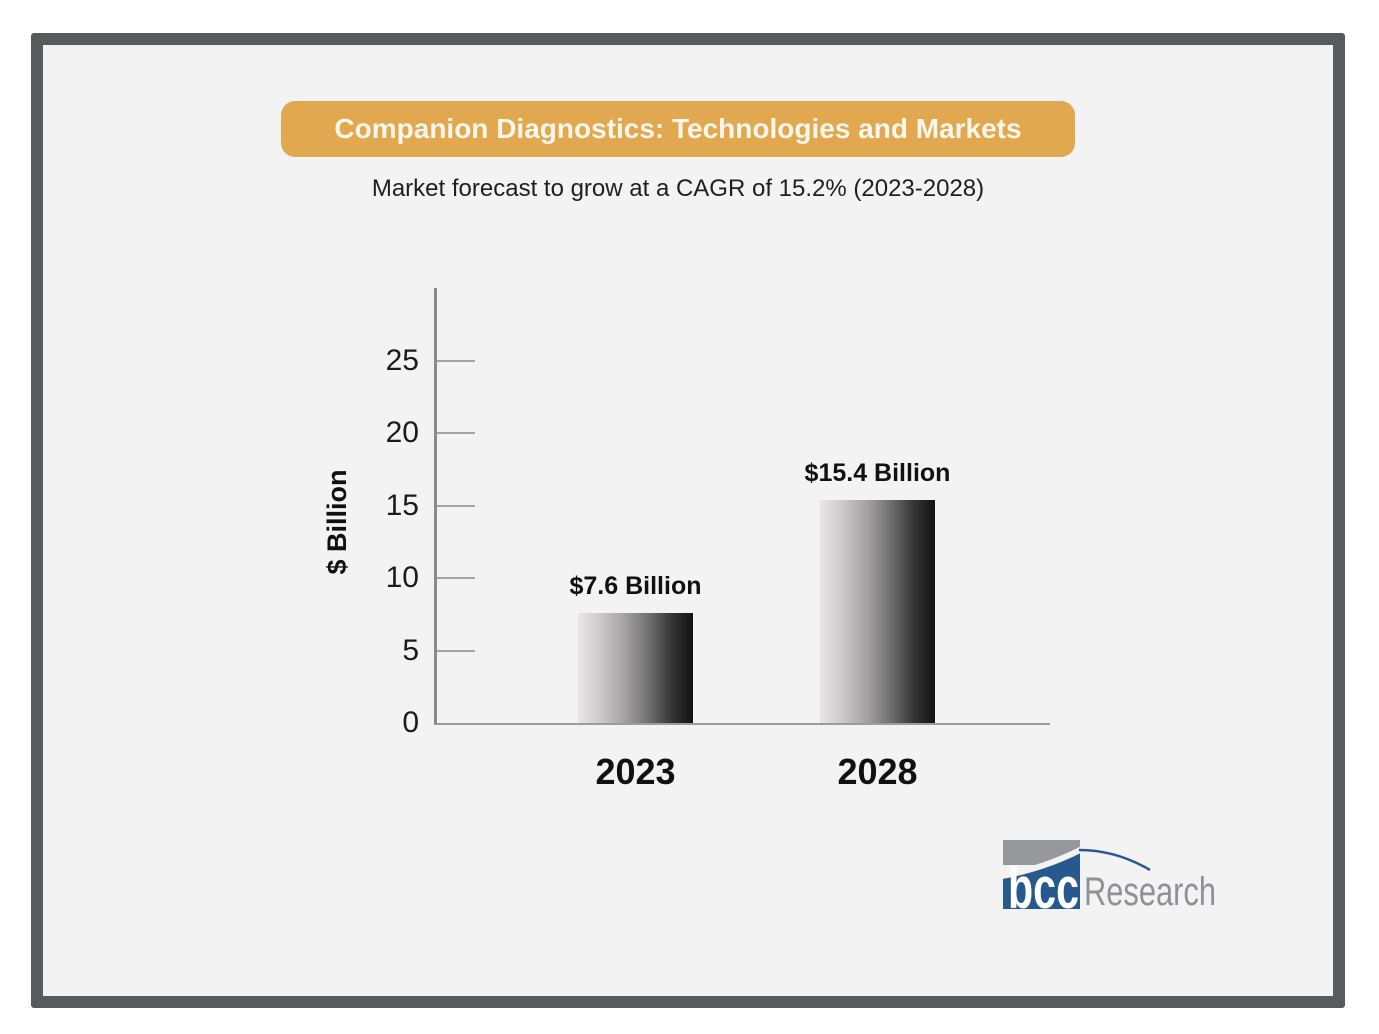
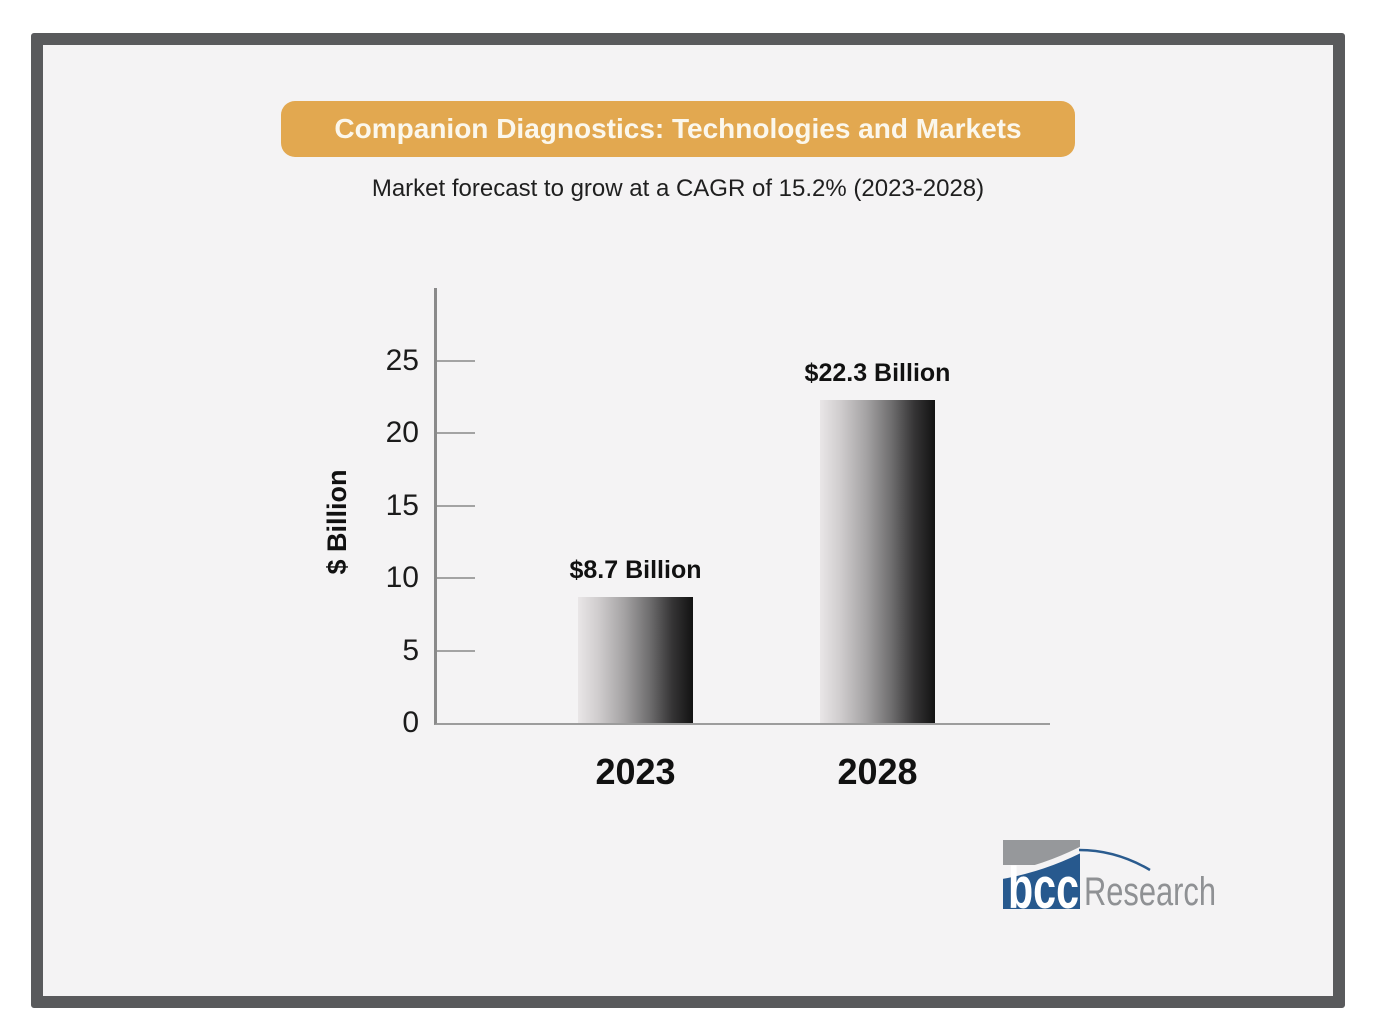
2023: $7.6 -> $8.7
2028: $15.4 -> $22.3
